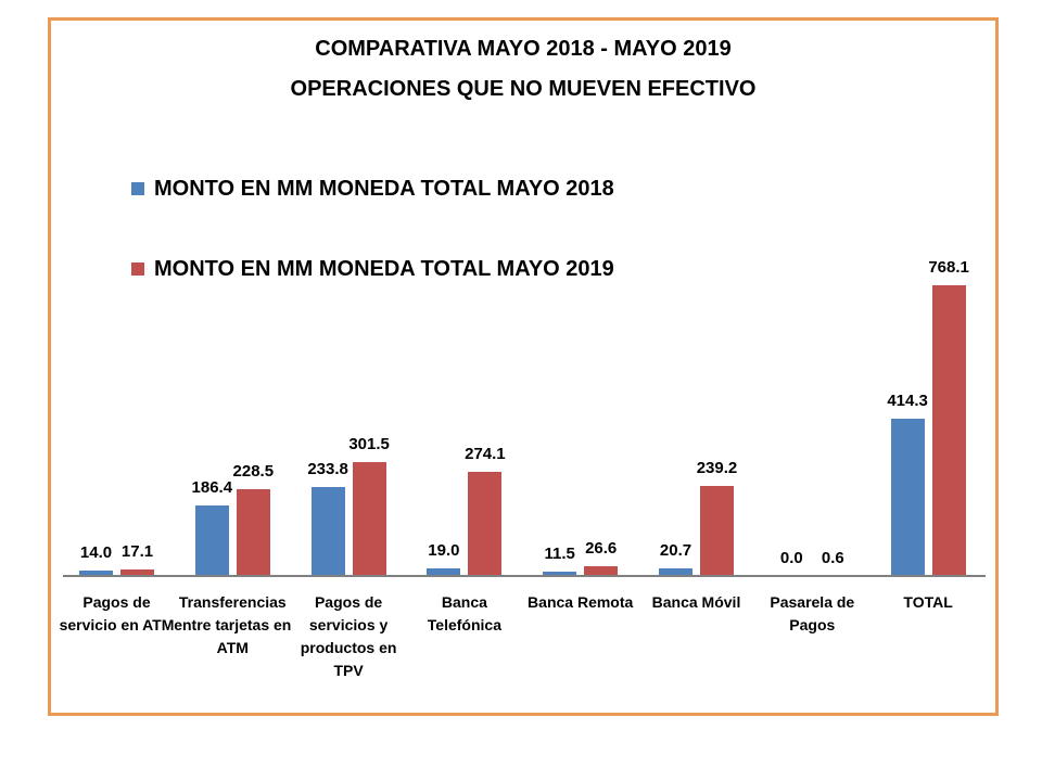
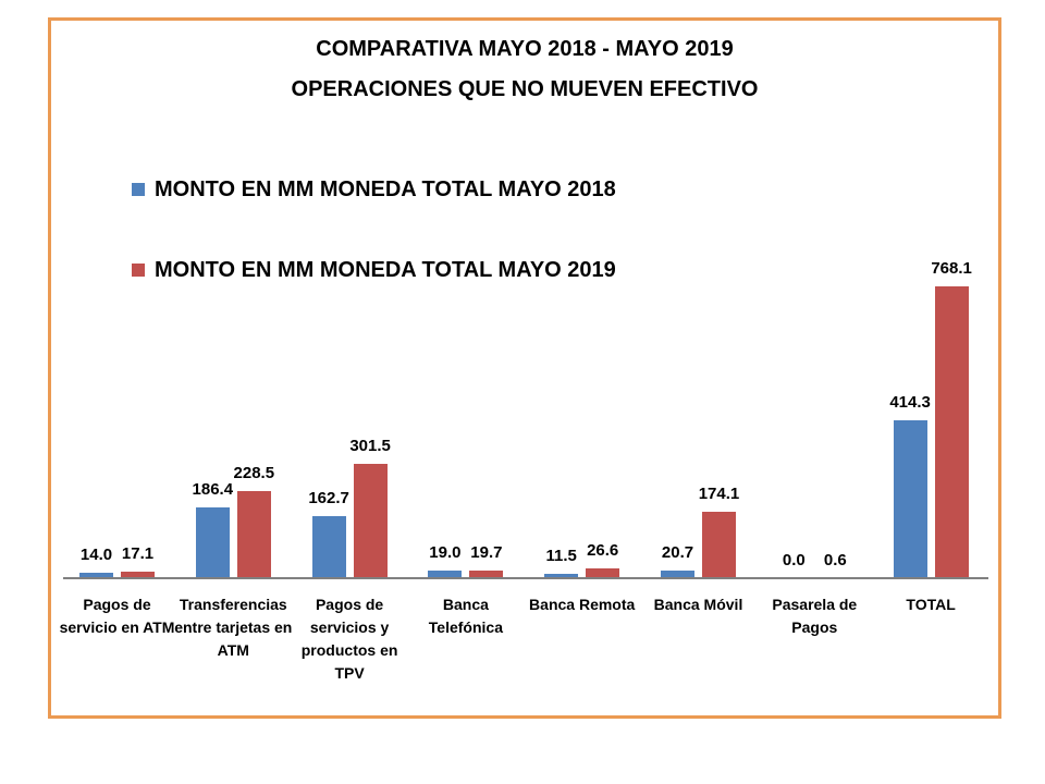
MONTO EN MM MONEDA TOTAL MAYO 2018/Pagos de servicios y productos en TPV: 233.8 -> 162.7
MONTO EN MM MONEDA TOTAL MAYO 2019/Banca Telefónica: 274.1 -> 19.7
MONTO EN MM MONEDA TOTAL MAYO 2019/Banca Móvil: 239.2 -> 174.1
